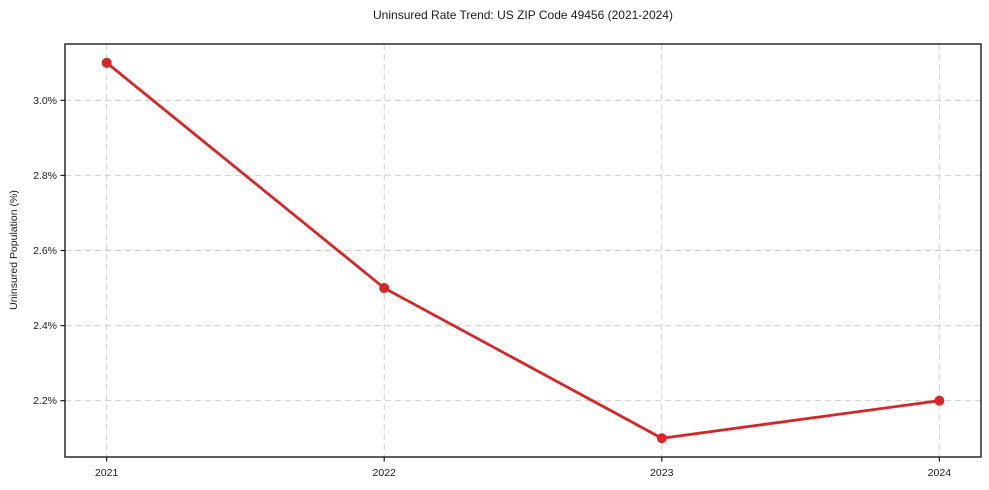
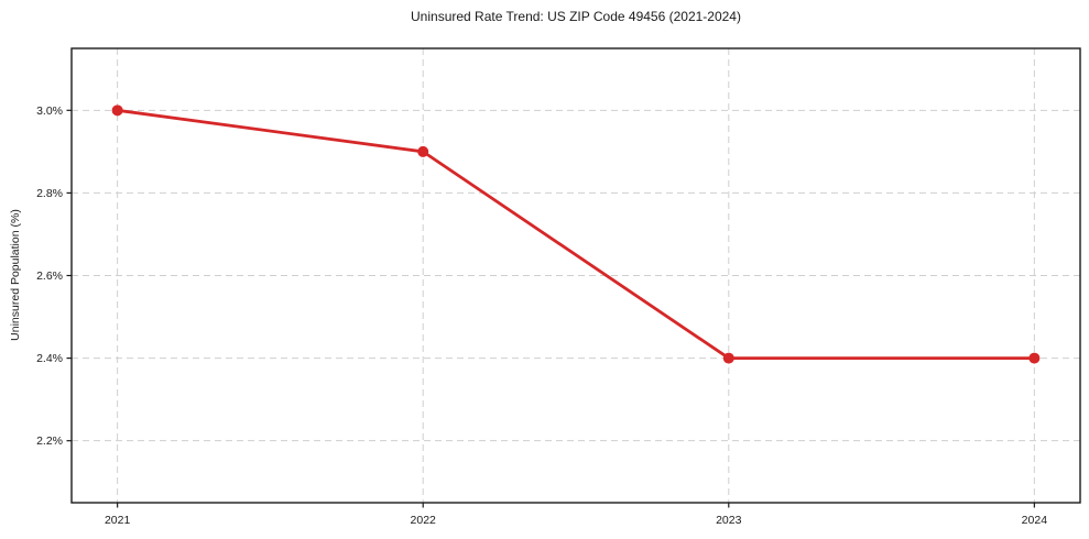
2021: 3.1% -> 3.0%
2022: 2.5% -> 2.9%
2023: 2.1% -> 2.4%
2024: 2.2% -> 2.4%
